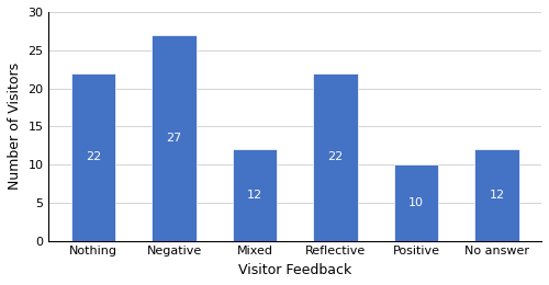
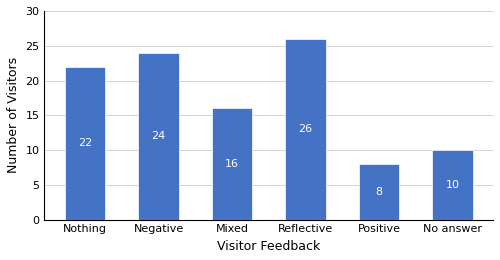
Negative: 27 -> 24
Mixed: 12 -> 16
Reflective: 22 -> 26
Positive: 10 -> 8
No answer: 12 -> 10
